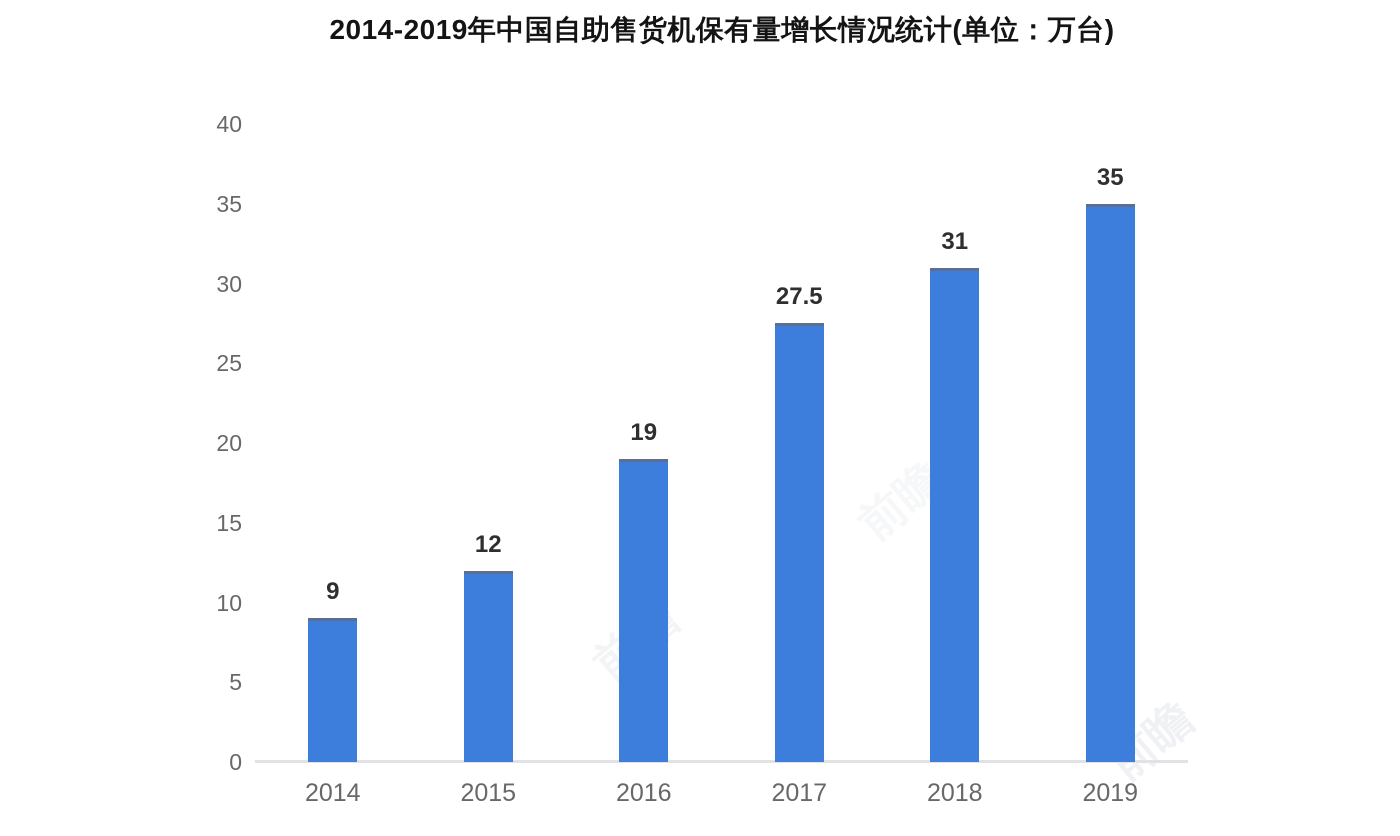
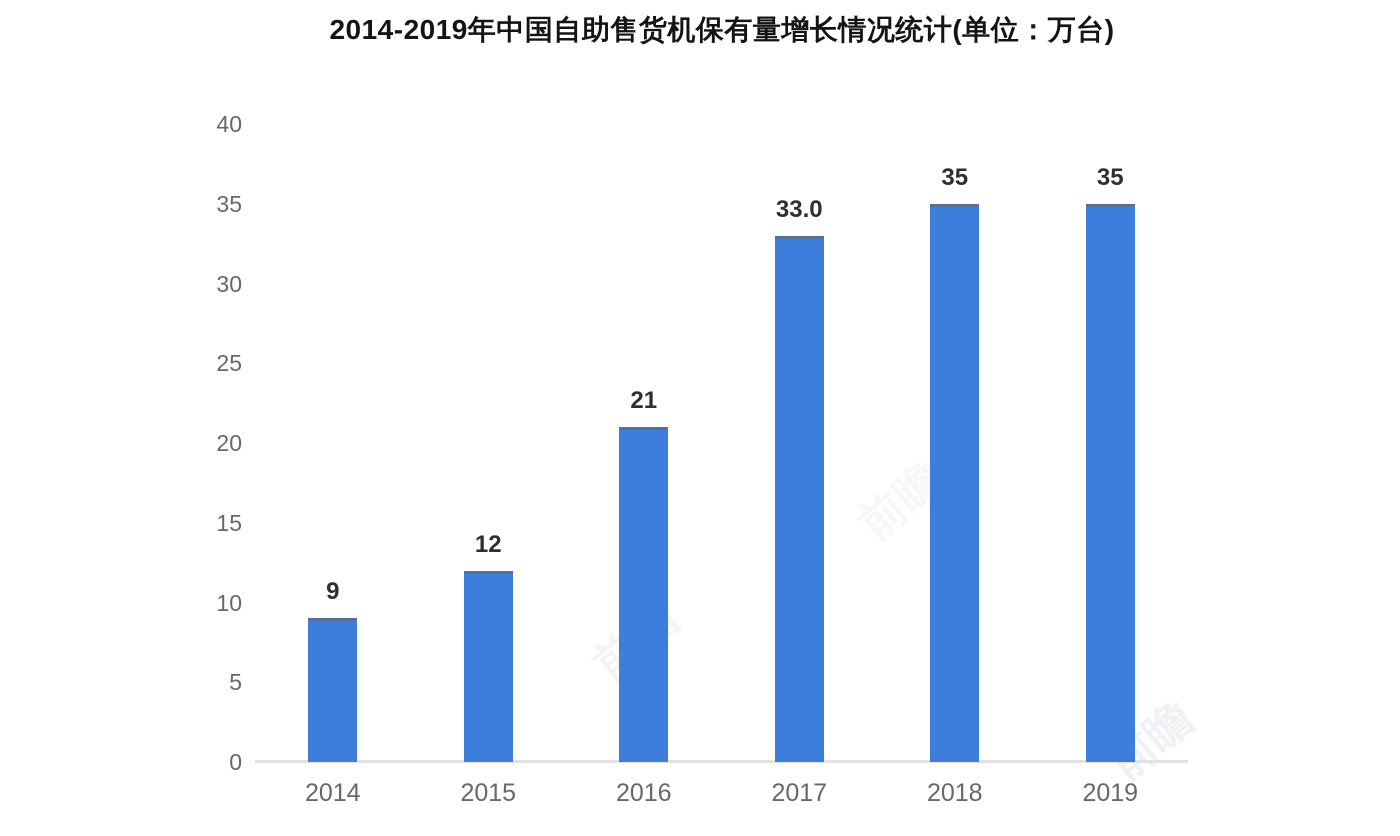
2016: 19 -> 21
2017: 27.5 -> 33.0
2018: 31 -> 35
